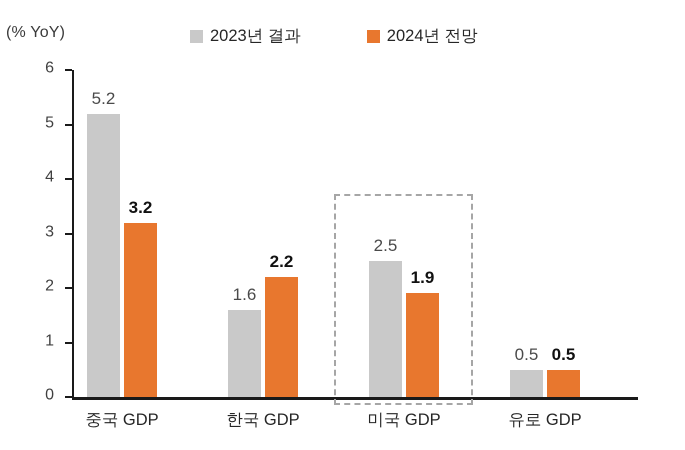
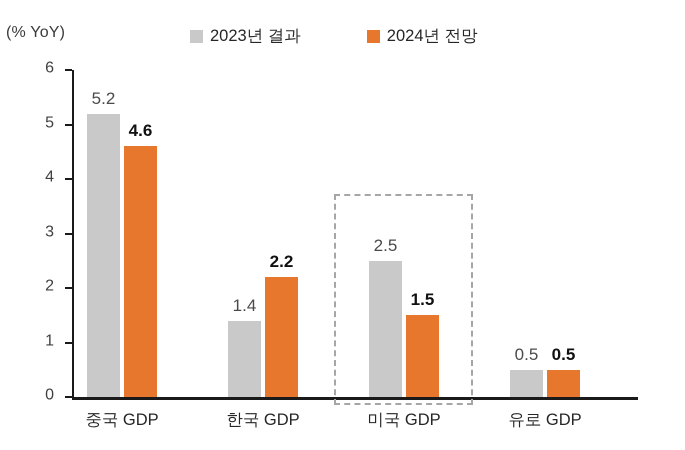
2024년 전망/중국 GDP: 3.2 -> 4.6
2023년 결과/한국 GDP: 1.6 -> 1.4
2024년 전망/미국 GDP: 1.9 -> 1.5
